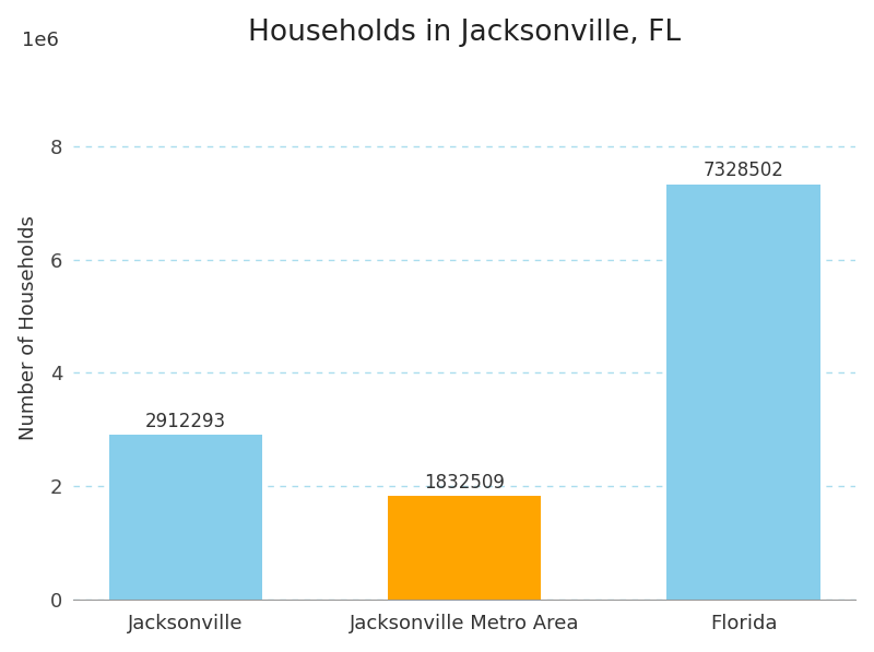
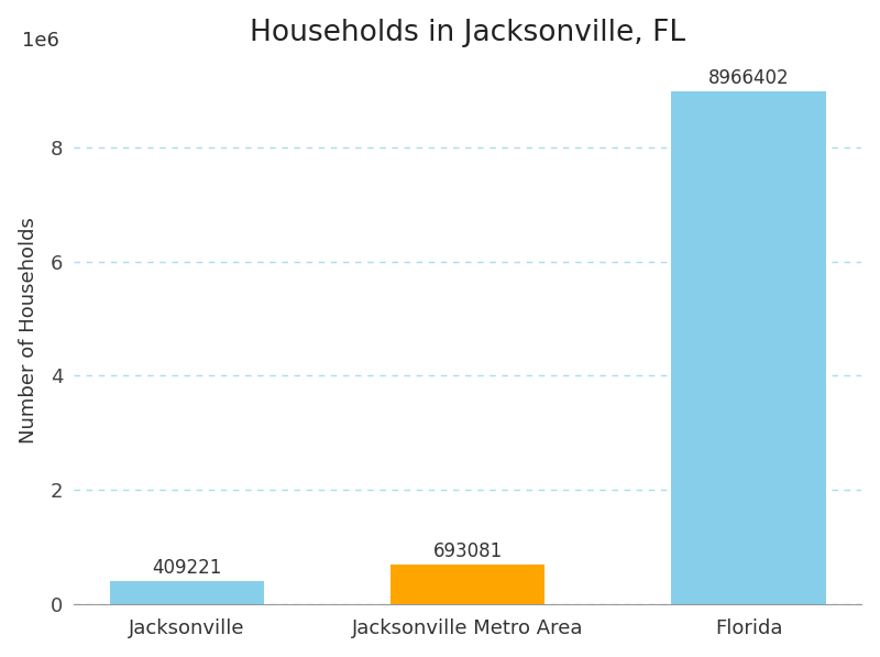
Jacksonville: 2912293 -> 409221
Jacksonville Metro Area: 1832509 -> 693081
Florida: 7328502 -> 8966402
